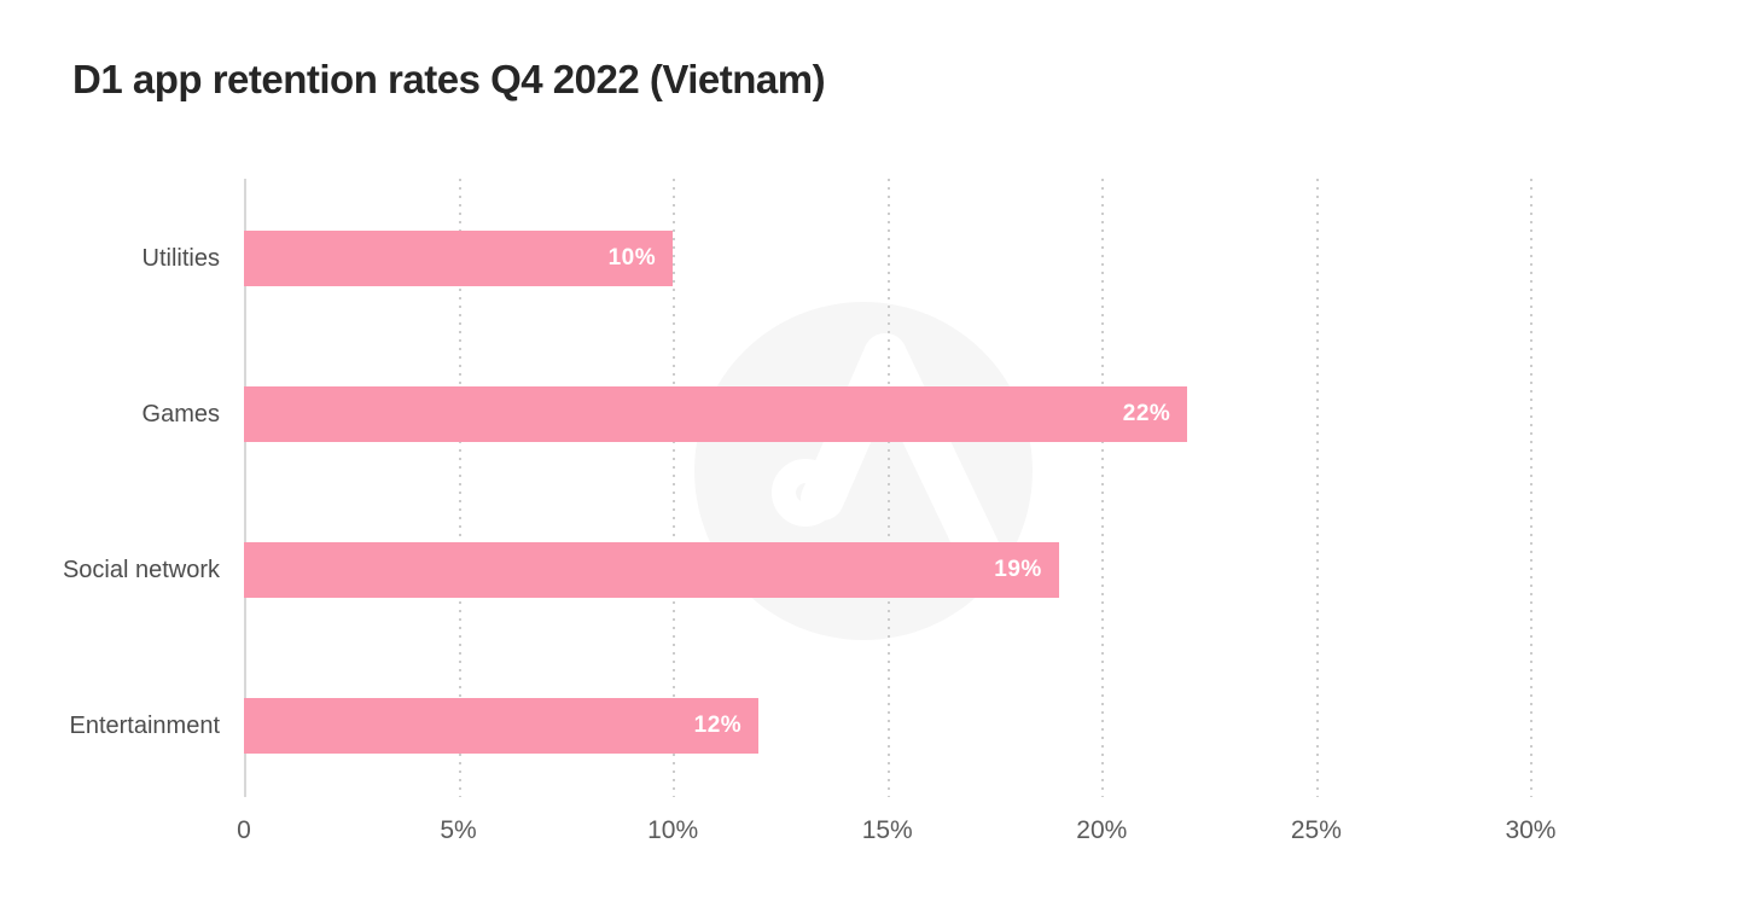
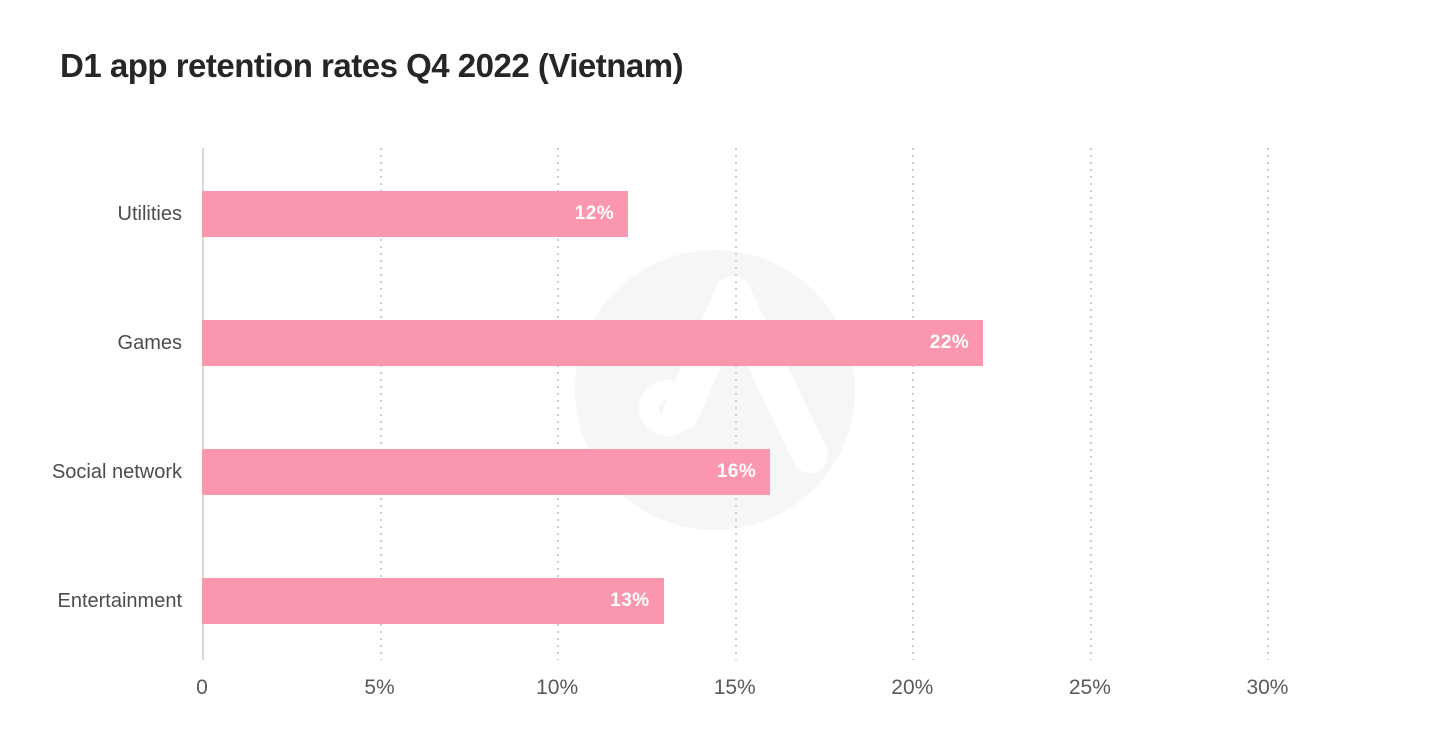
Utilities: 10% -> 12%
Social network: 19% -> 16%
Entertainment: 12% -> 13%
